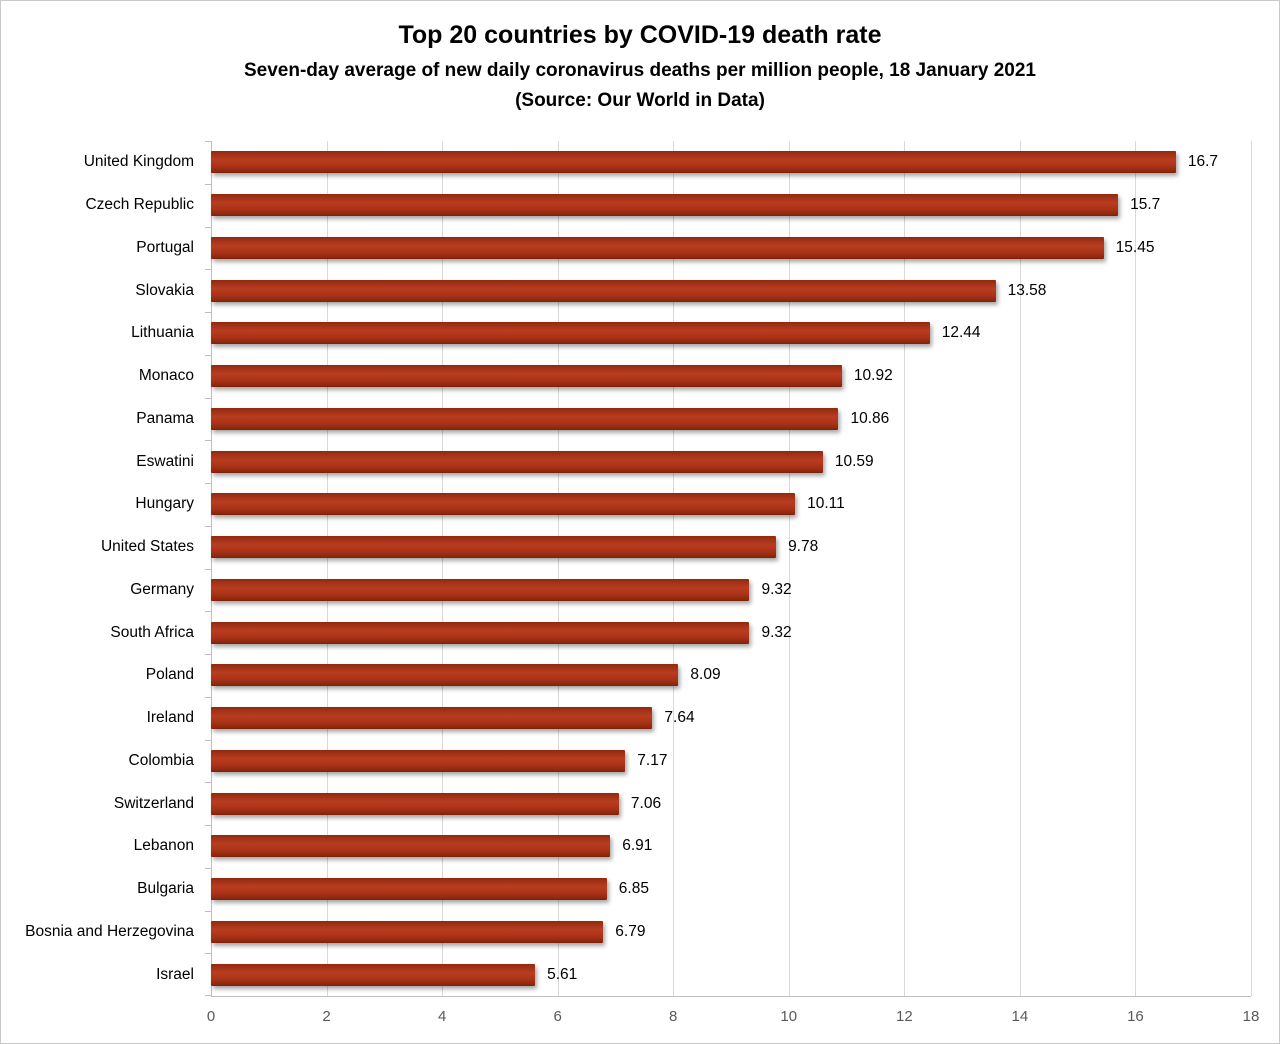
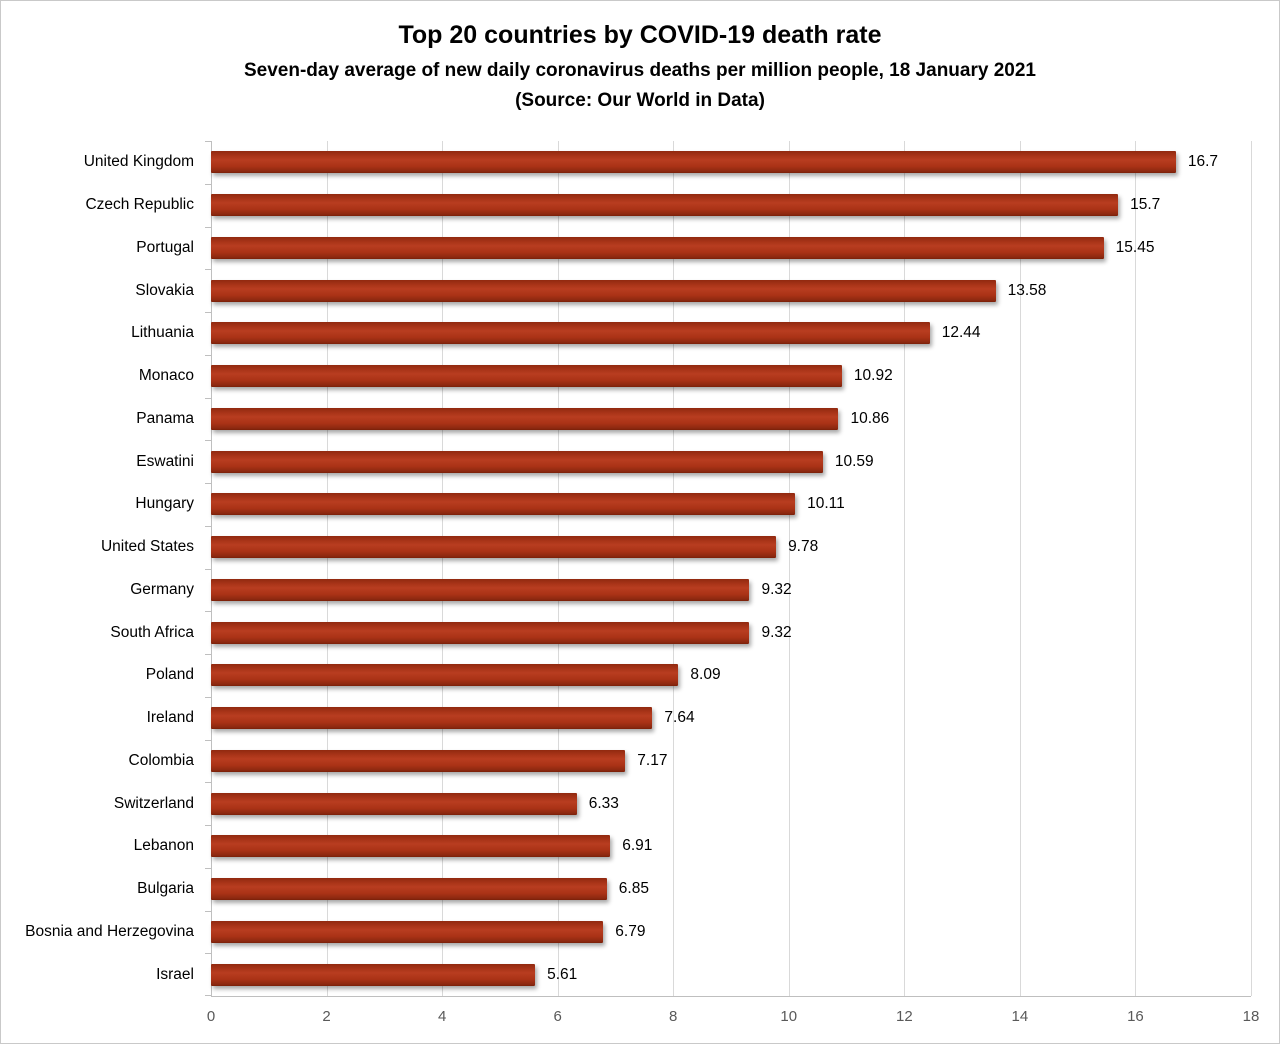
Switzerland: 7.06 -> 6.33
